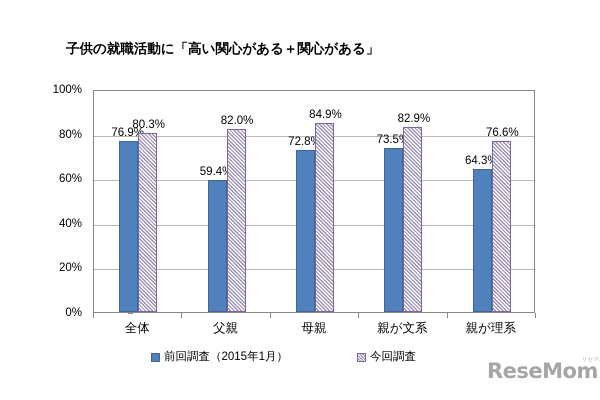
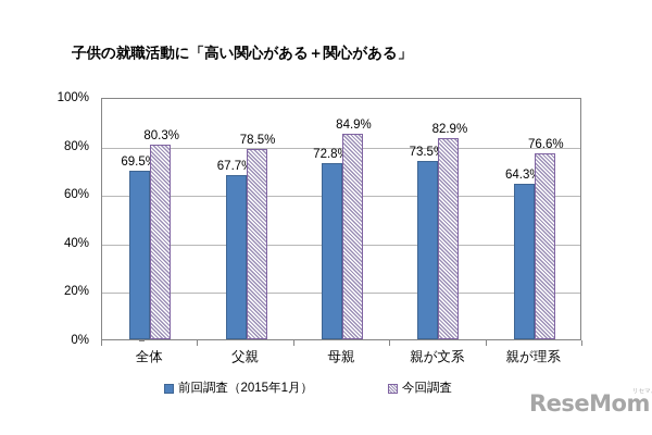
前回調査（2015年1月）/全体: 76.9% -> 69.5%
前回調査（2015年1月）/父親: 59.4% -> 67.7%
今回調査/父親: 82.0% -> 78.5%
